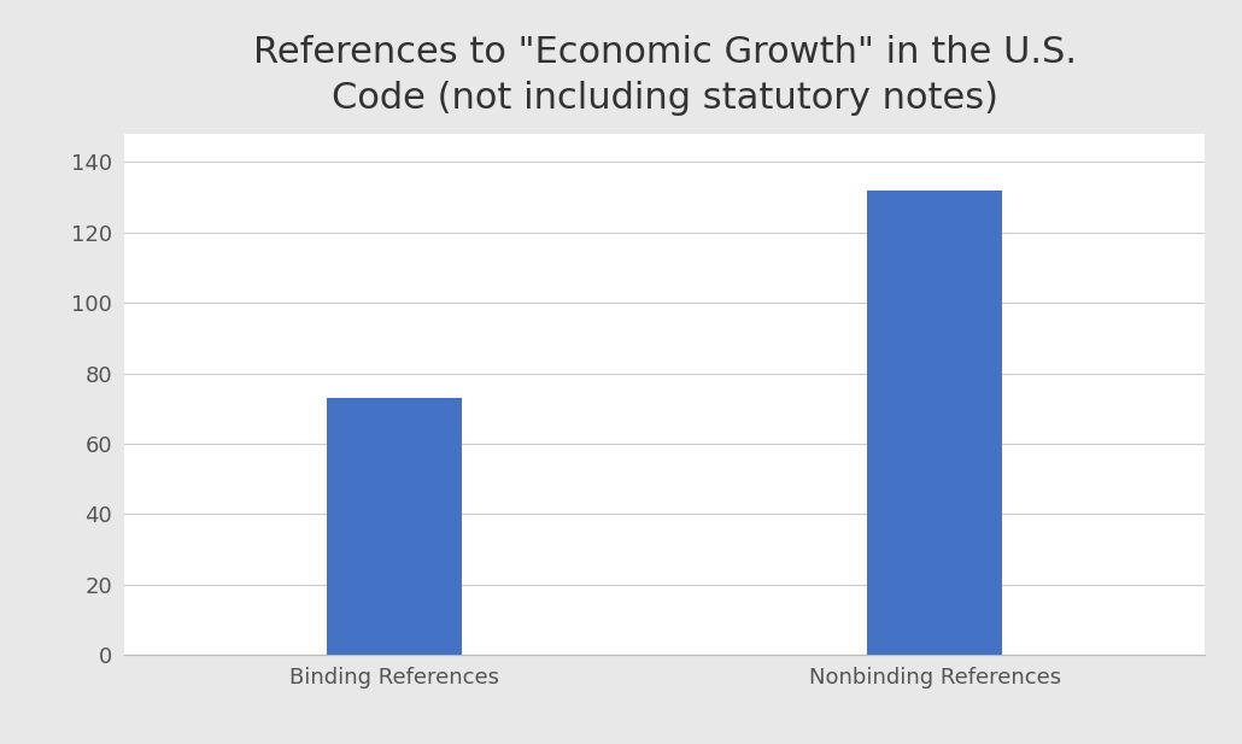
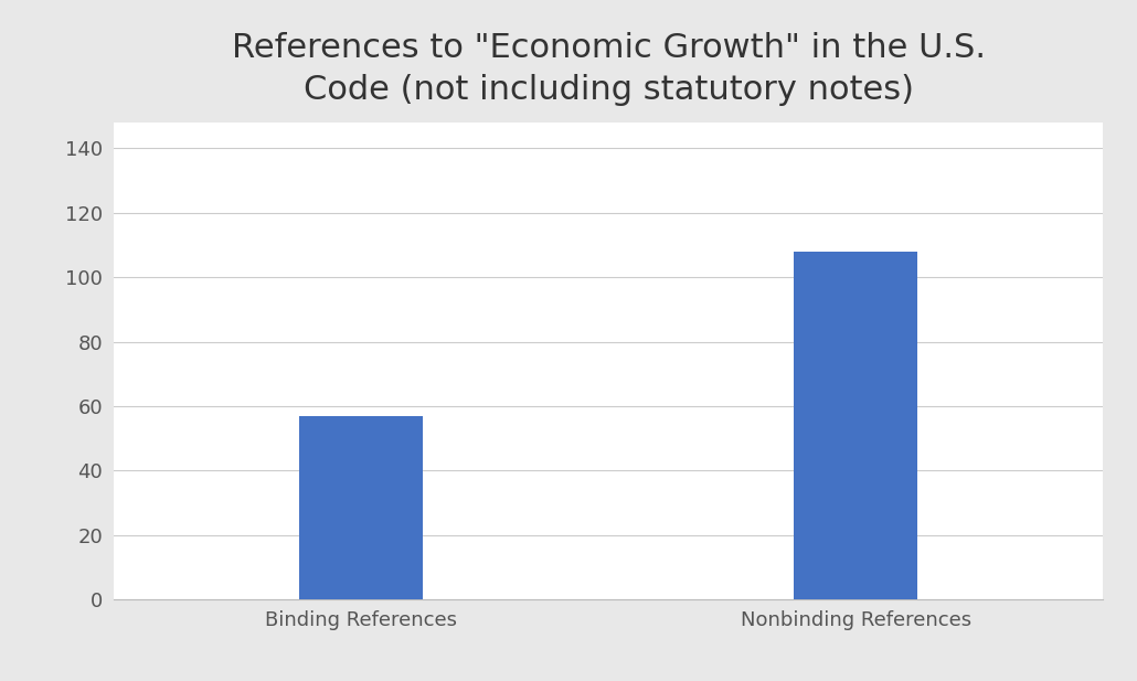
Binding References: 73 -> 57
Nonbinding References: 132 -> 108
